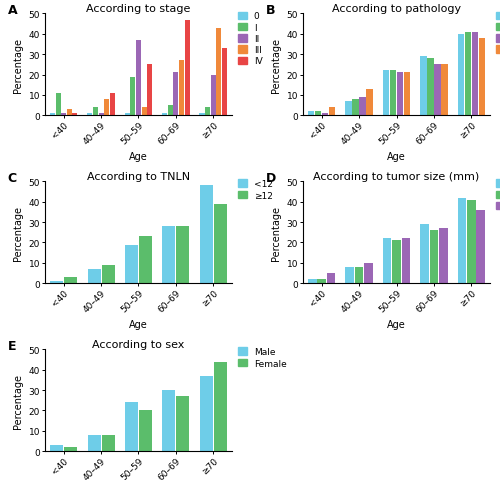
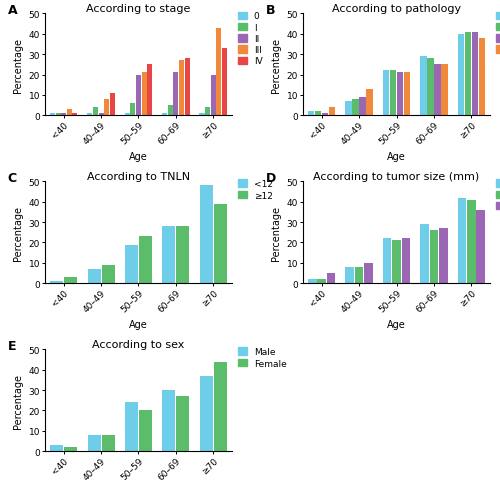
According to stage/I/<40: 11 -> 1
According to stage/I/50–59: 19 -> 6
According to stage/II/50–59: 37 -> 20
According to stage/III/50–59: 4 -> 21
According to stage/IV/60–69: 47 -> 28
